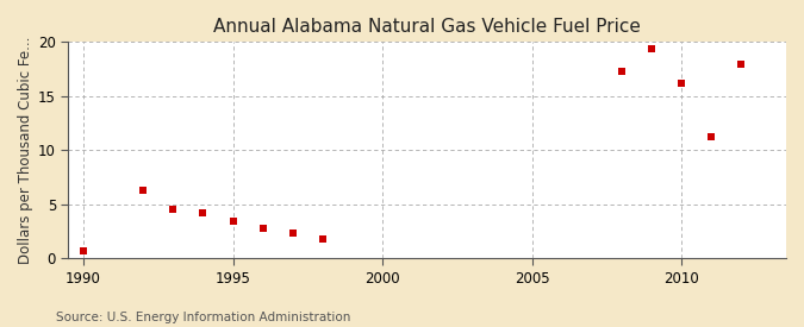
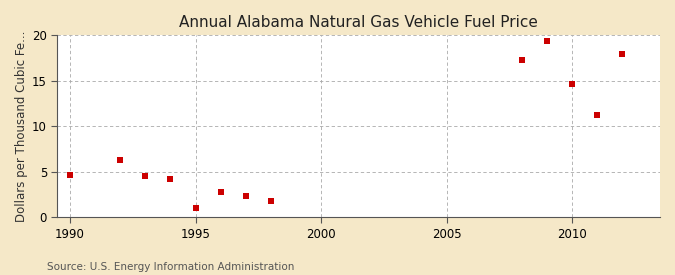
1990: 0.7 -> 4.6
1995: 3.4 -> 1.0
2010: 16.2 -> 14.6
